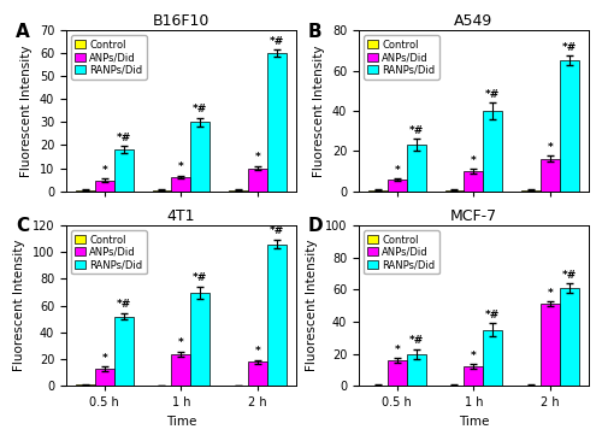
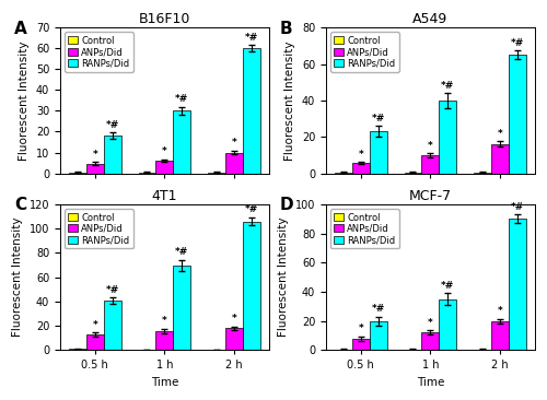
4T1/RANPs/Did/0.5 h: 52 -> 41
4T1/ANPs/Did/1 h: 24 -> 16
MCF-7/ANPs/Did/0.5 h: 16 -> 8
MCF-7/ANPs/Did/2 h: 51 -> 20
MCF-7/RANPs/Did/2 h: 61 -> 90
